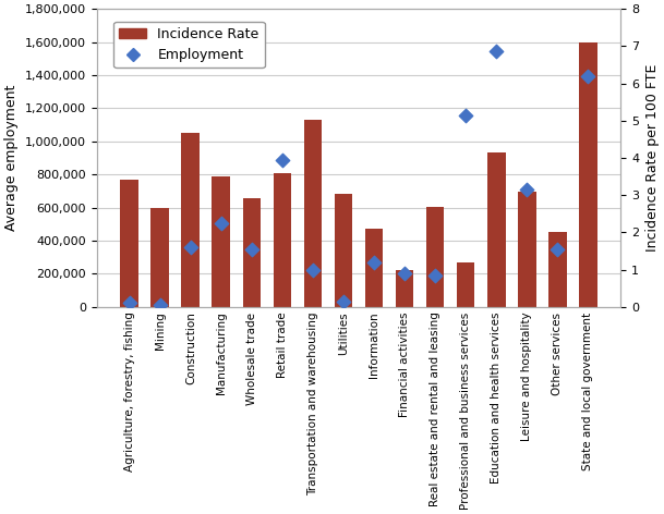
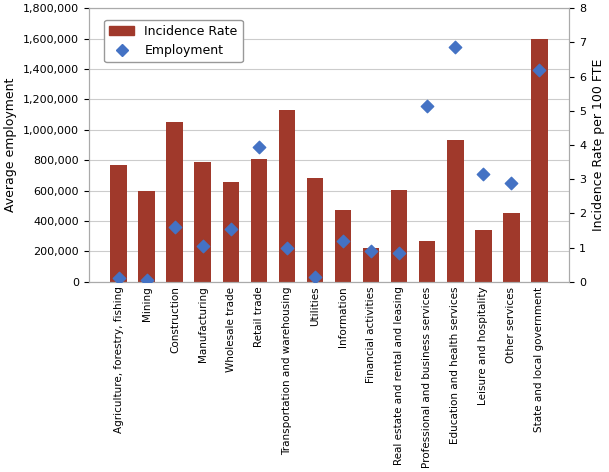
Employment/Manufacturing: 2.25 -> 1.05
Incidence Rate/Leisure and hospitality: 700,000 -> 340,000
Employment/Other services: 1.55 -> 2.90
